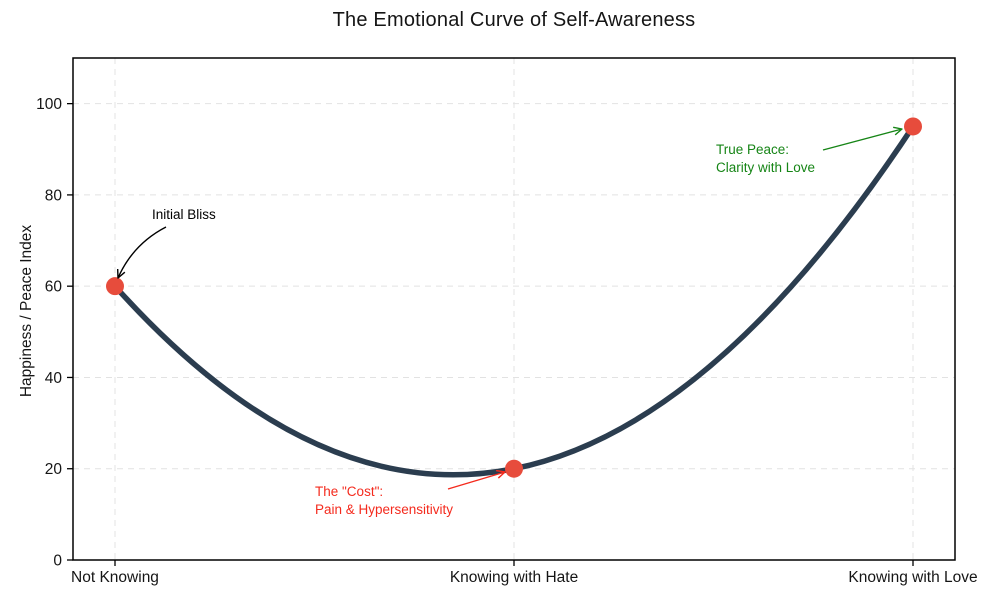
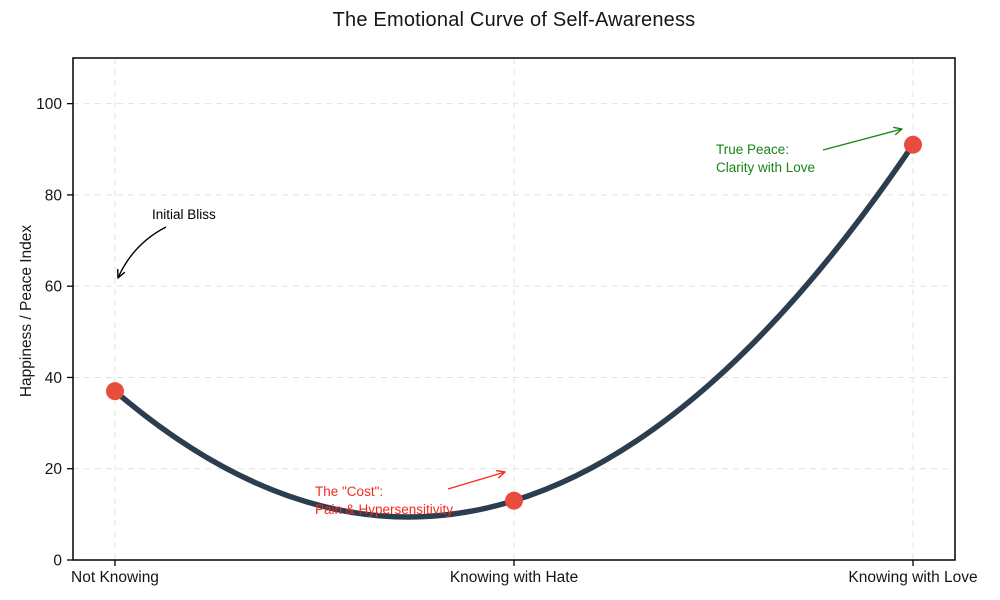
Not Knowing: 60 -> 37
Knowing with Hate: 20 -> 13
Knowing with Love: 95 -> 91
